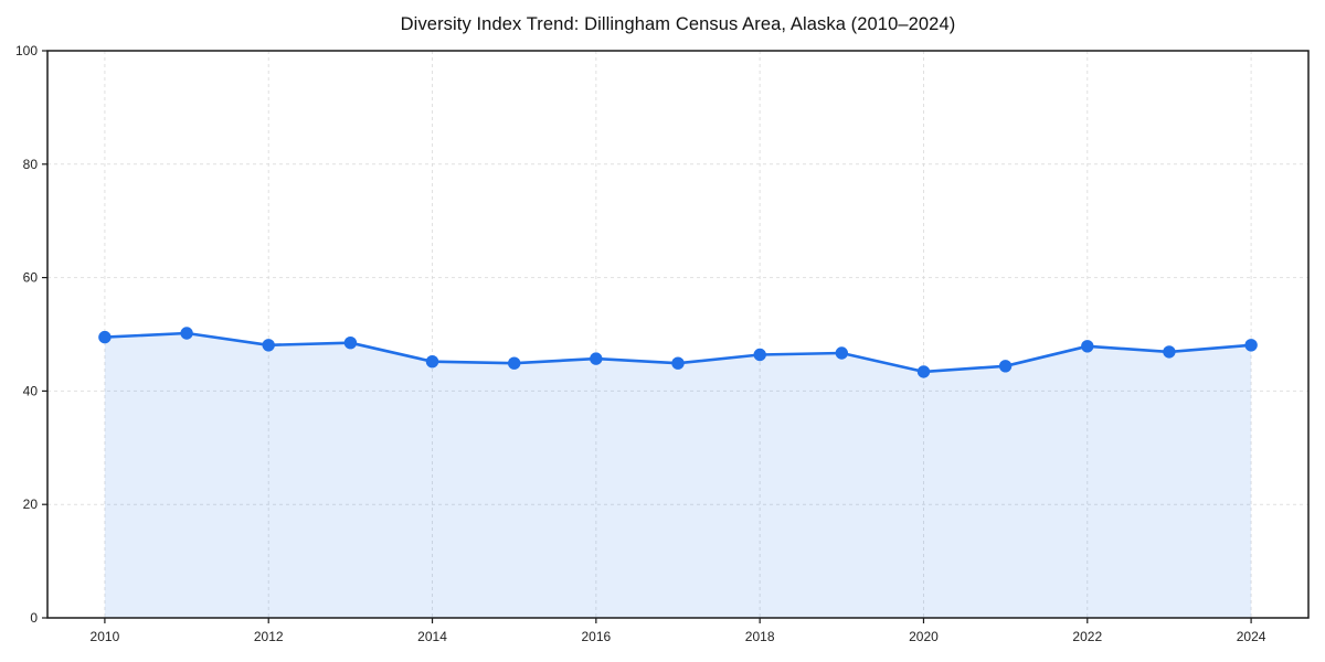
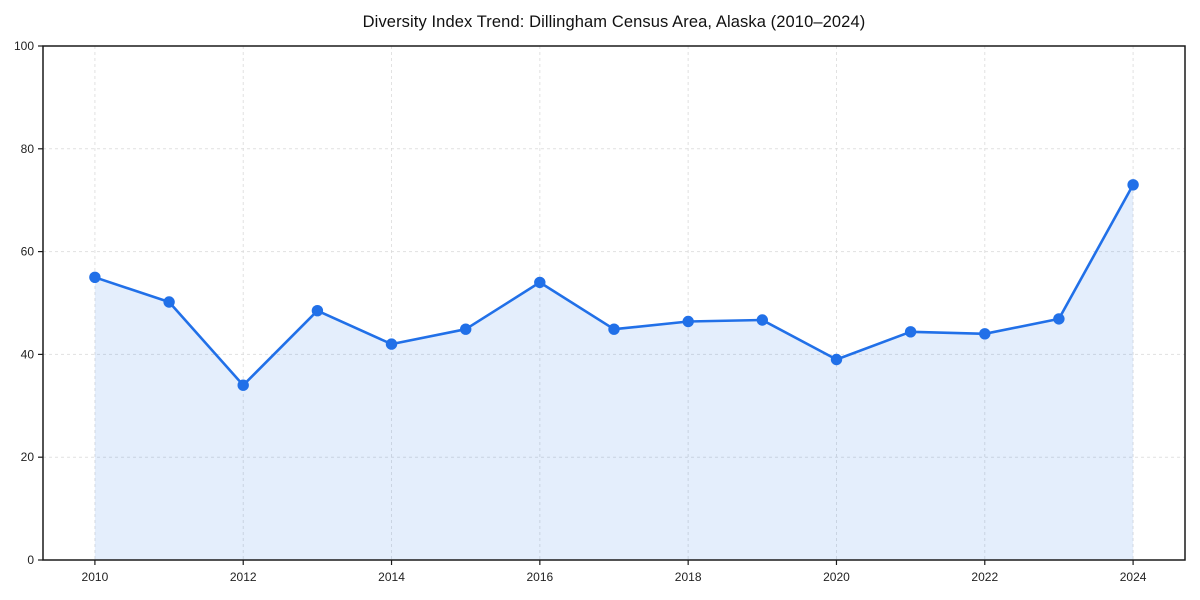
2010: 50 -> 55
2012: 48 -> 34
2014: 45 -> 42
2016: 46 -> 54
2020: 43 -> 39
2022: 48 -> 44
2024: 48 -> 73
